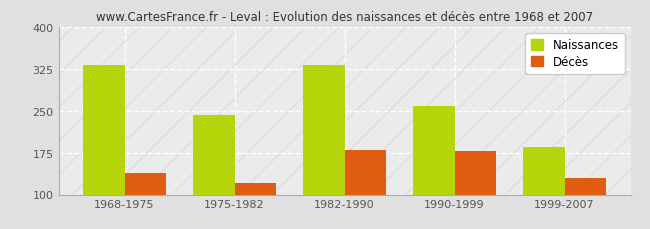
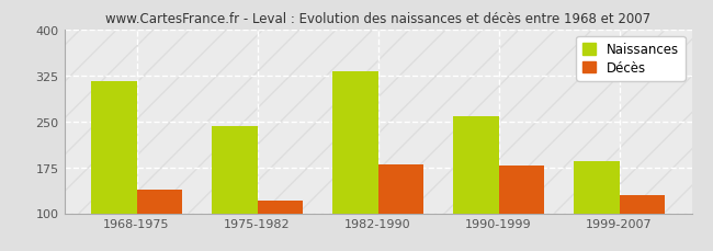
Naissances/1968-1975: 332 -> 315
